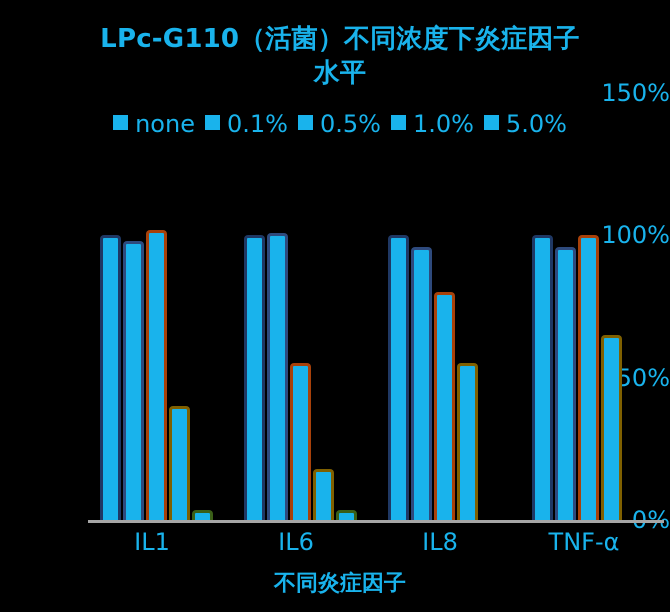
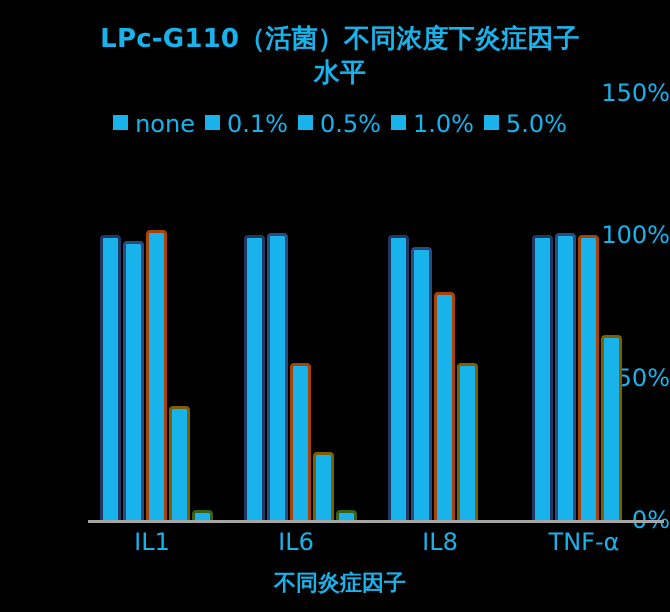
1.0%/IL6: 18% -> 24%
0.1%/TNF-α: 96% -> 101%
